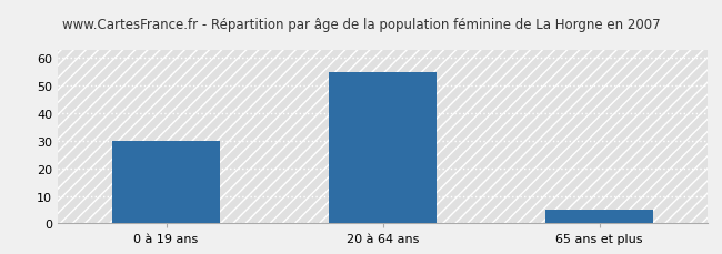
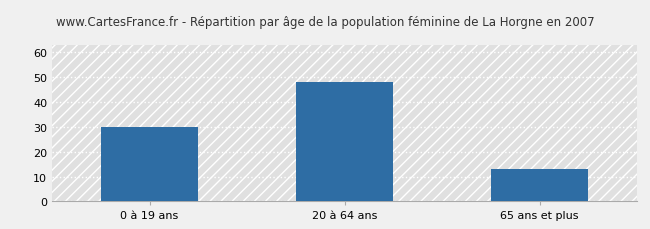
20 à 64 ans: 55 -> 48
65 ans et plus: 5 -> 13
